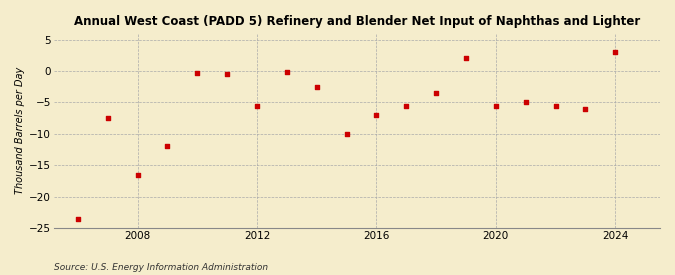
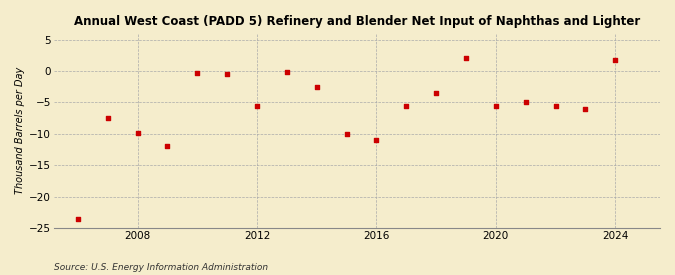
2008: -16.5 -> -9.8
2016: -7.0 -> -11.0
2024: 3.0 -> 1.8
